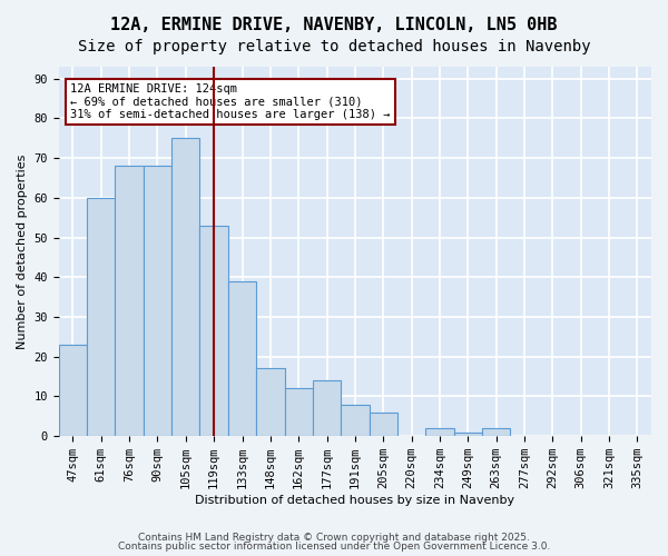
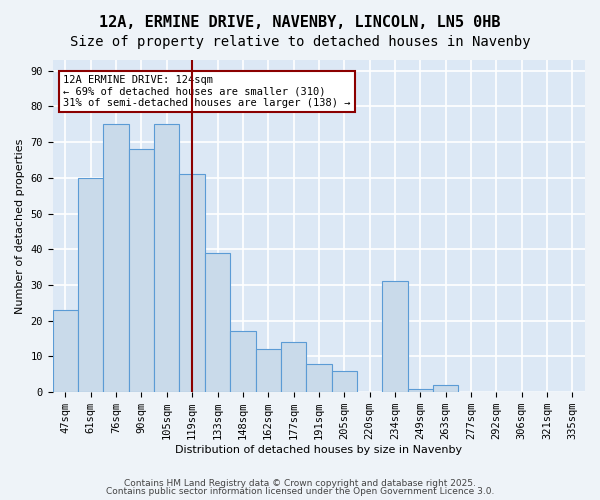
76sqm: 68 -> 75
119sqm: 53 -> 61
234sqm: 2 -> 31
